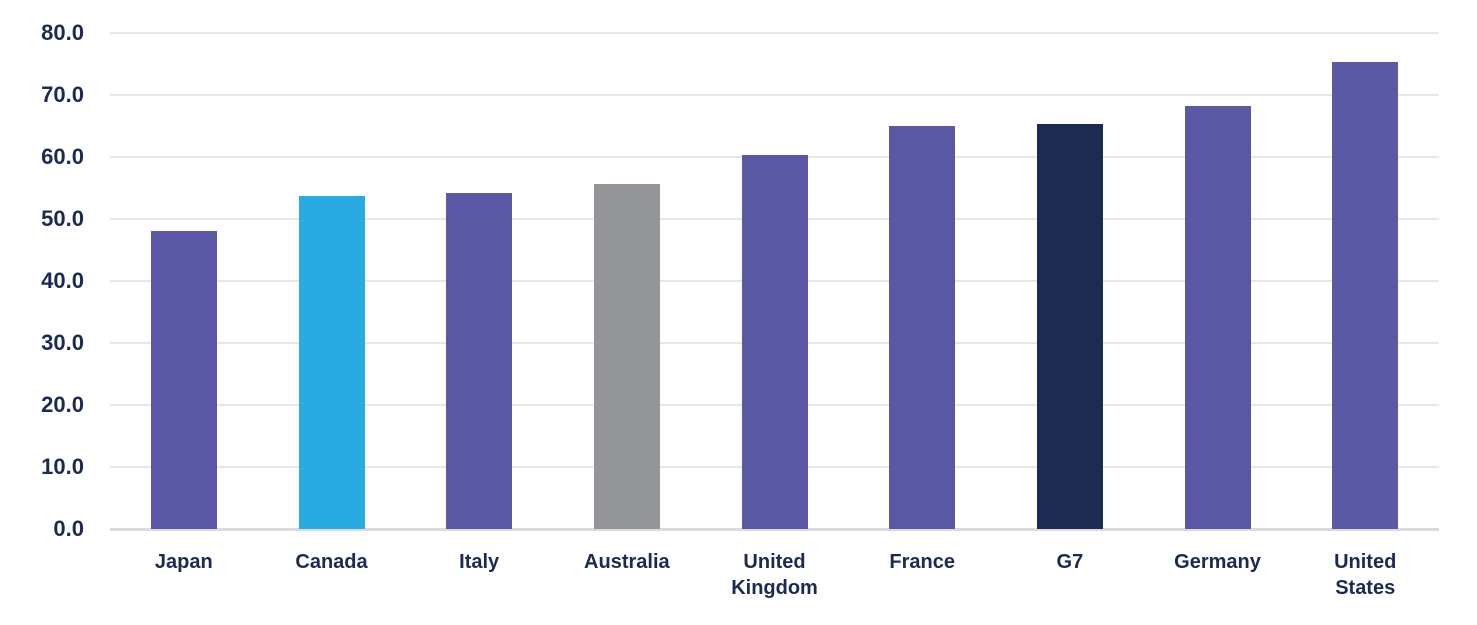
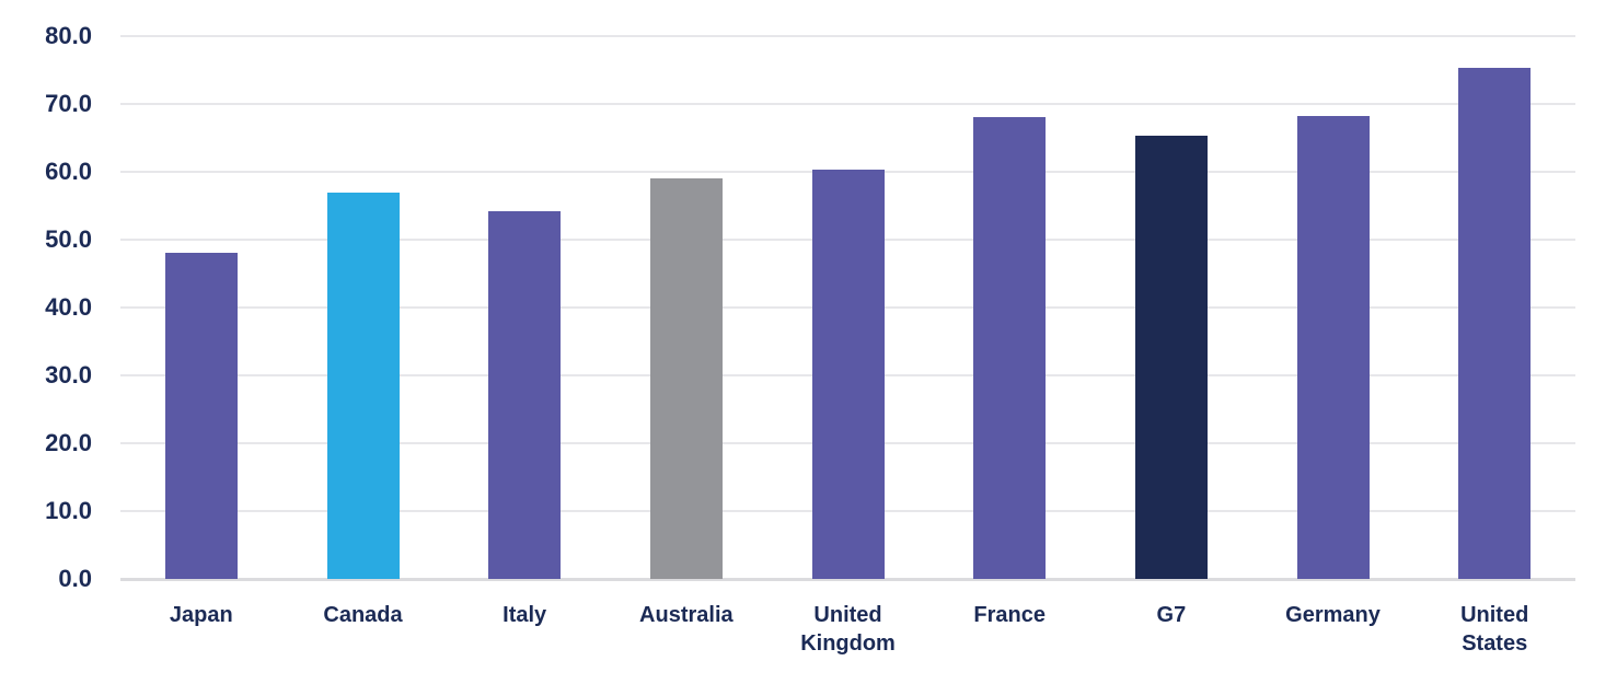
Canada: 54 -> 57
Australia: 56 -> 59
France: 65 -> 68
